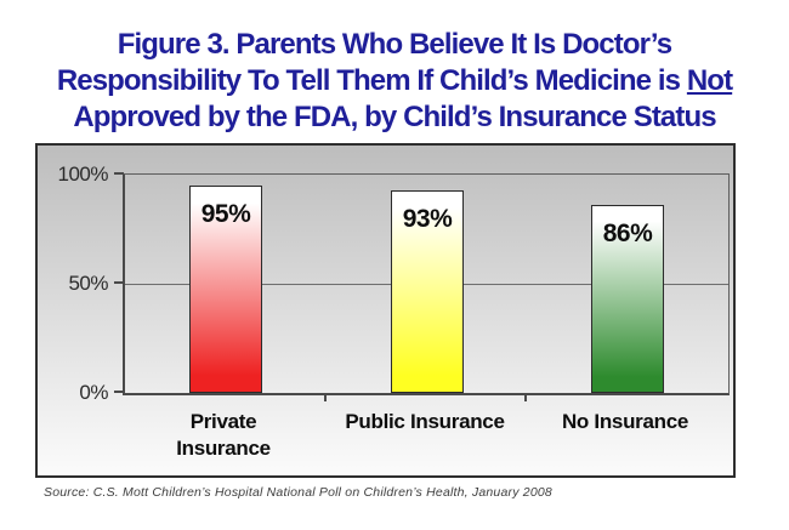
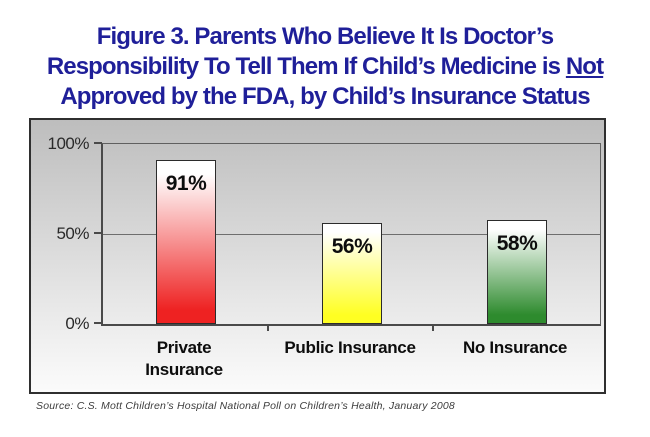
Private Insurance: 95% -> 91%
Public Insurance: 93% -> 56%
No Insurance: 86% -> 58%
